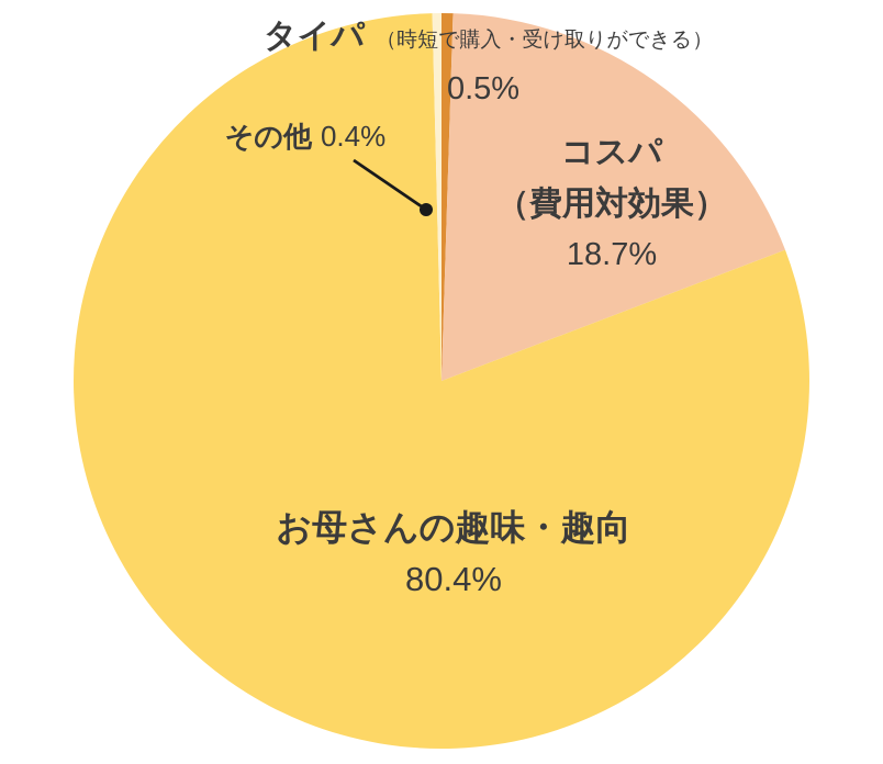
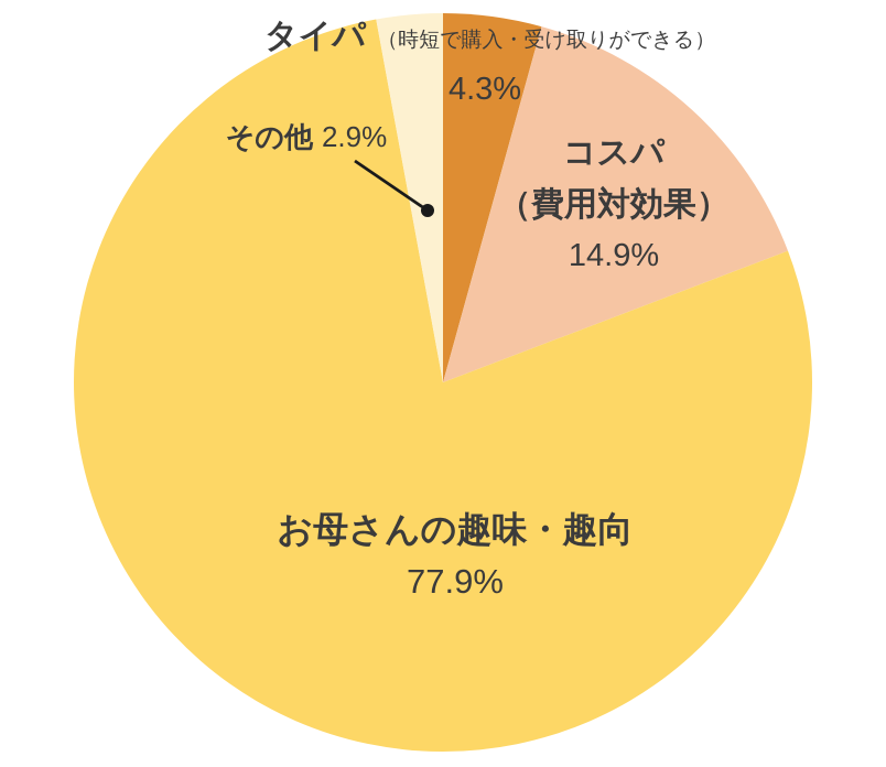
タイパ: 0.5% -> 4.3%
コスパ: 18.7% -> 14.9%
お母さんの趣味・趣向: 80.4% -> 77.9%
その他: 0.4% -> 2.9%
